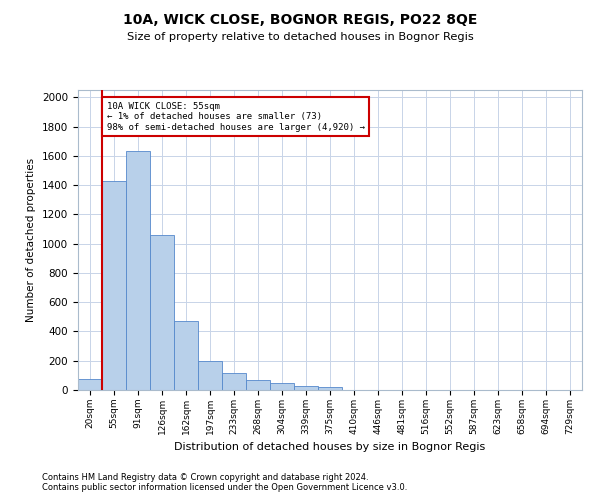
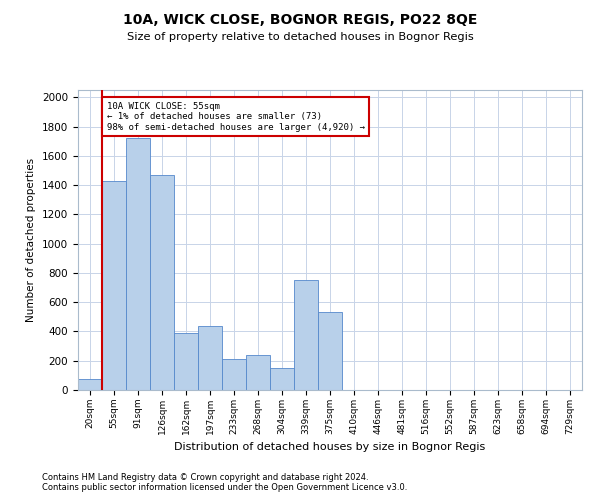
91sqm: 1630 -> 1720
126sqm: 1060 -> 1470
162sqm: 470 -> 390
197sqm: 200 -> 440
233sqm: 120 -> 210
268sqm: 60 -> 240
304sqm: 40 -> 150
339sqm: 30 -> 750
375sqm: 20 -> 530
